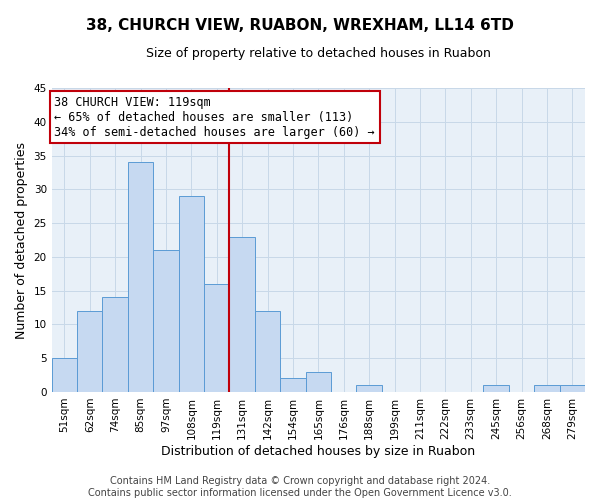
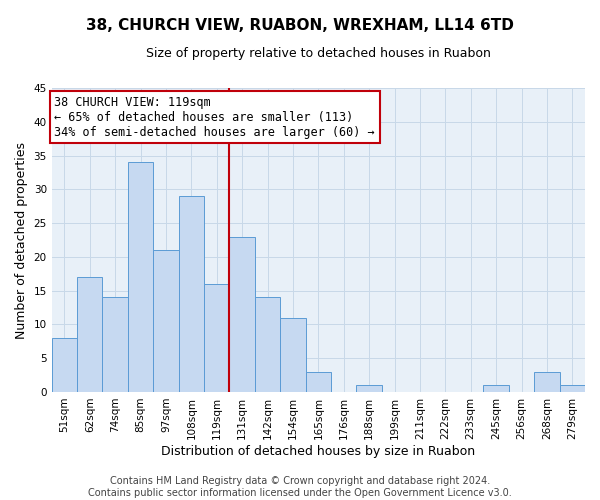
51sqm: 5 -> 8
62sqm: 12 -> 17
142sqm: 12 -> 14
154sqm: 2 -> 11
268sqm: 1 -> 3
